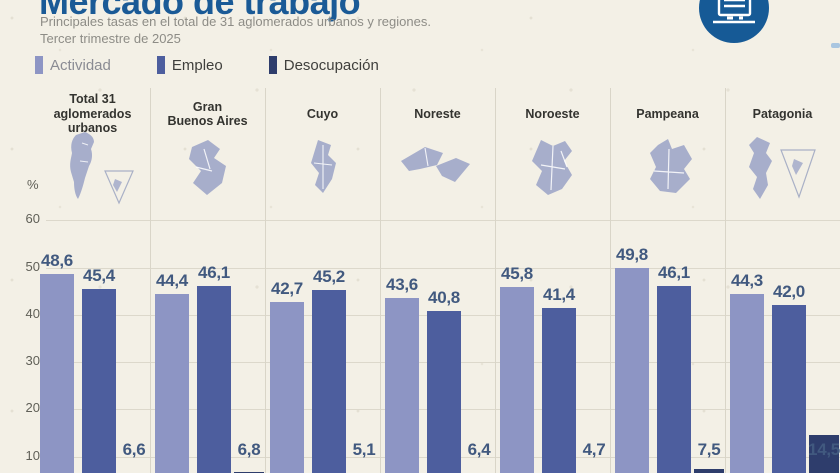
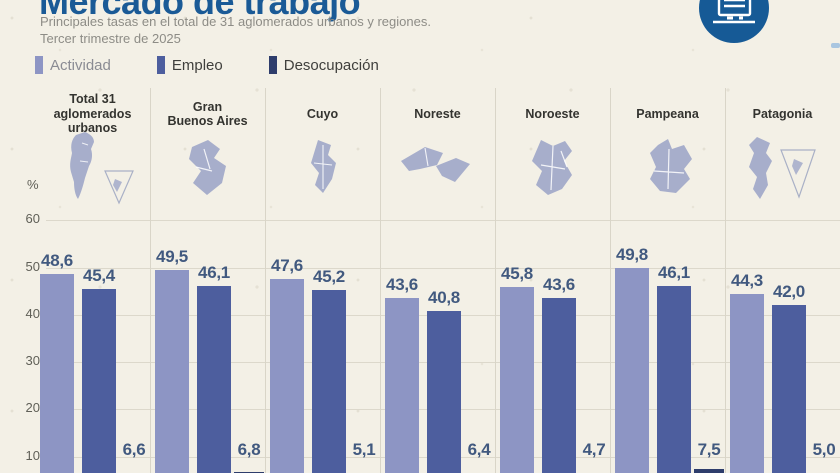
Actividad/Gran Buenos Aires: 44,4 -> 49,5
Actividad/Cuyo: 42,7 -> 47,6
Empleo/Noroeste: 41,4 -> 43,6
Desocupación/Patagonia: 14,5 -> 5,0
